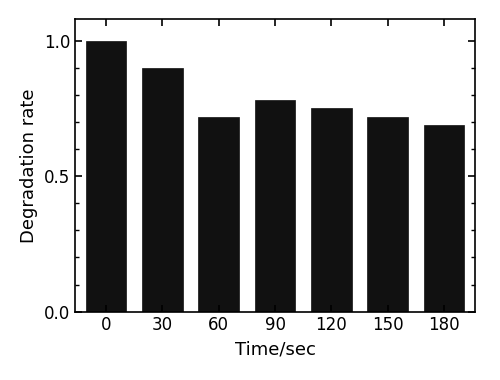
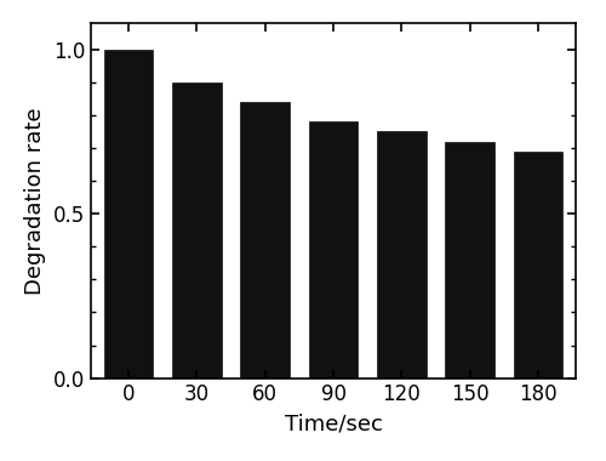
60: 0.72 -> 0.84
